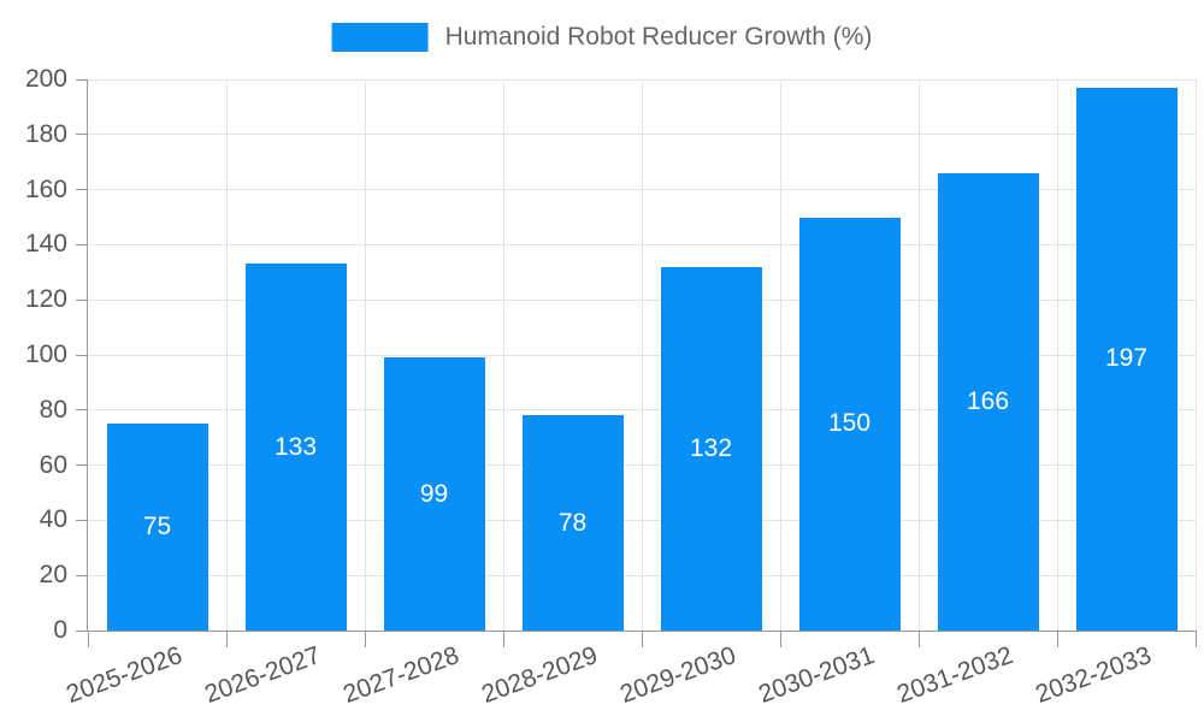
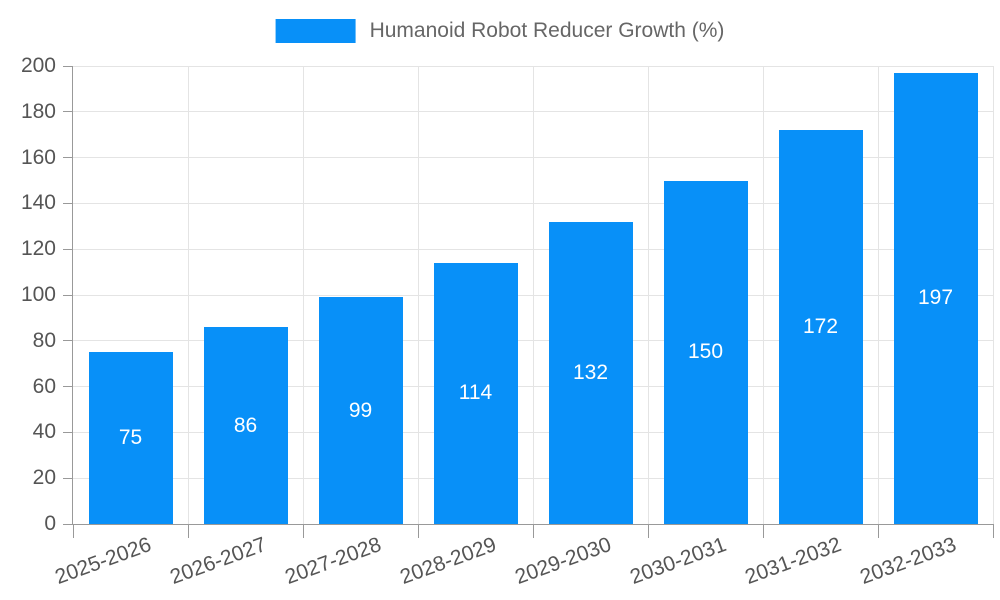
2026-2027: 133 -> 86
2028-2029: 78 -> 114
2031-2032: 166 -> 172
